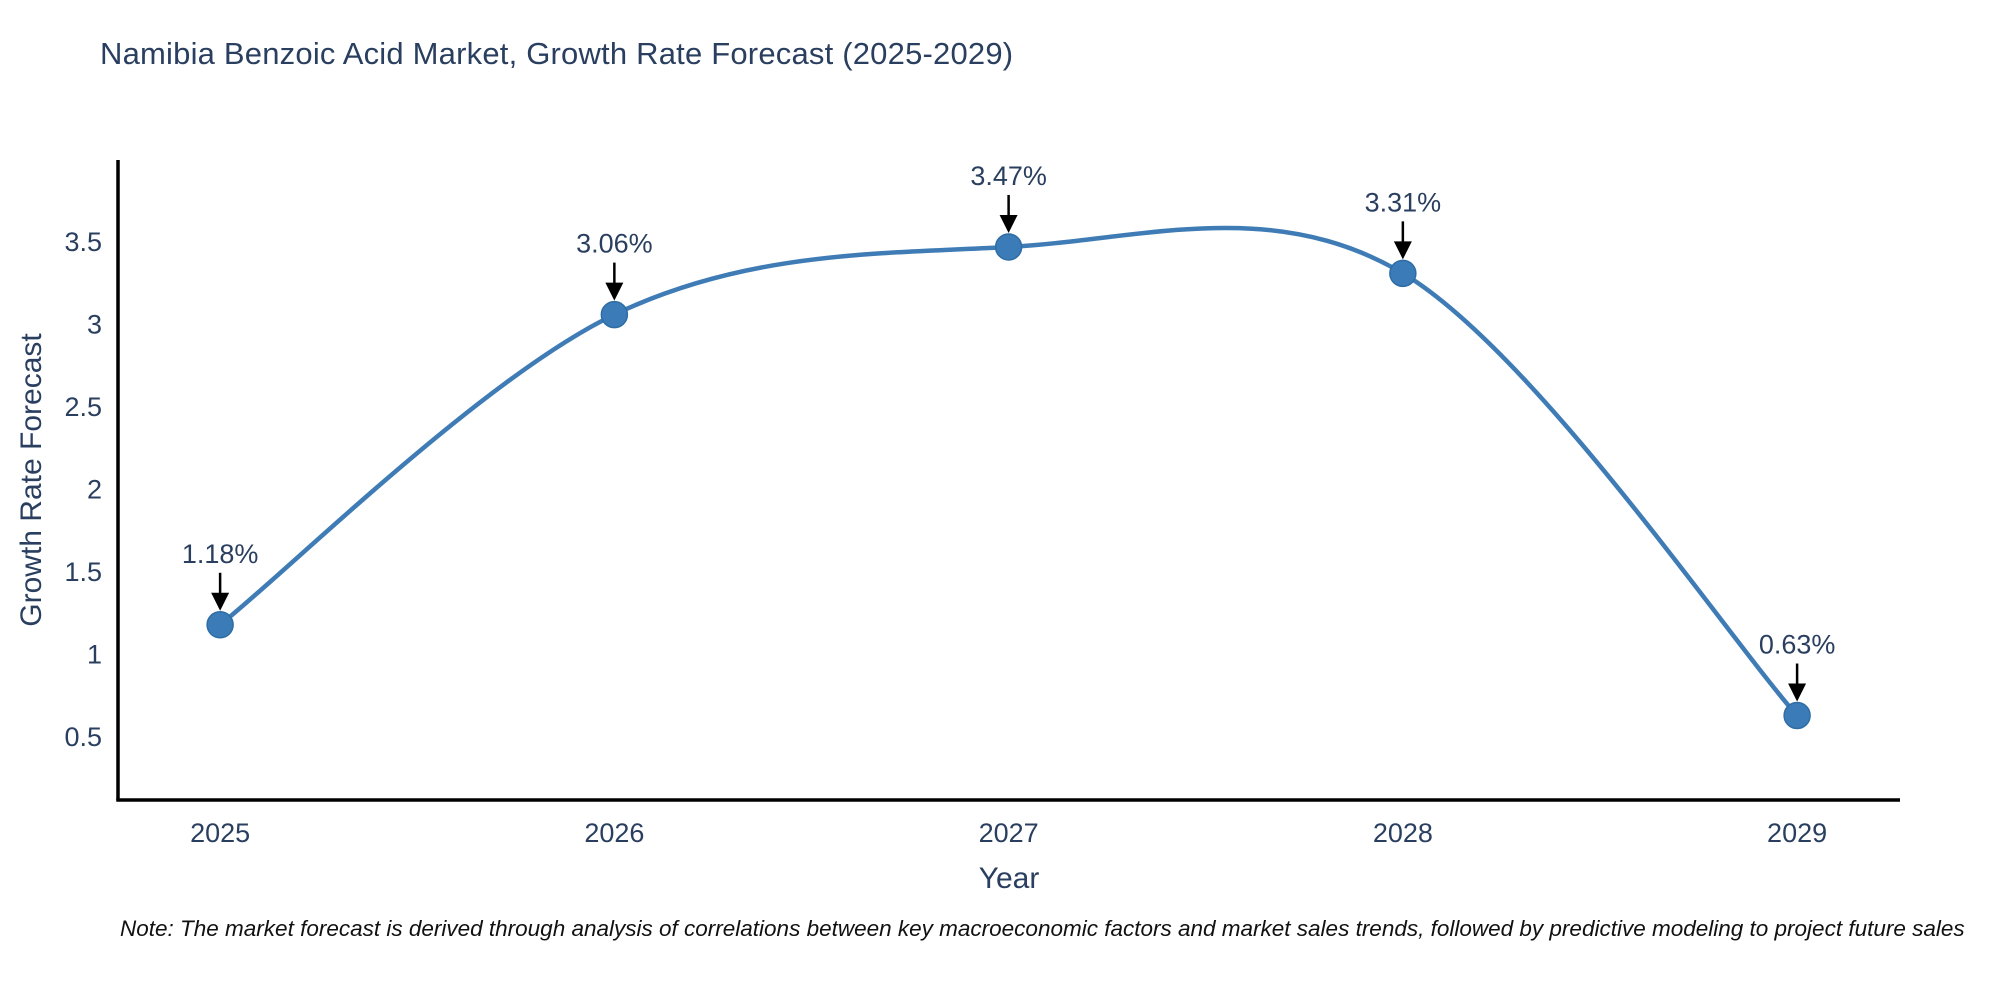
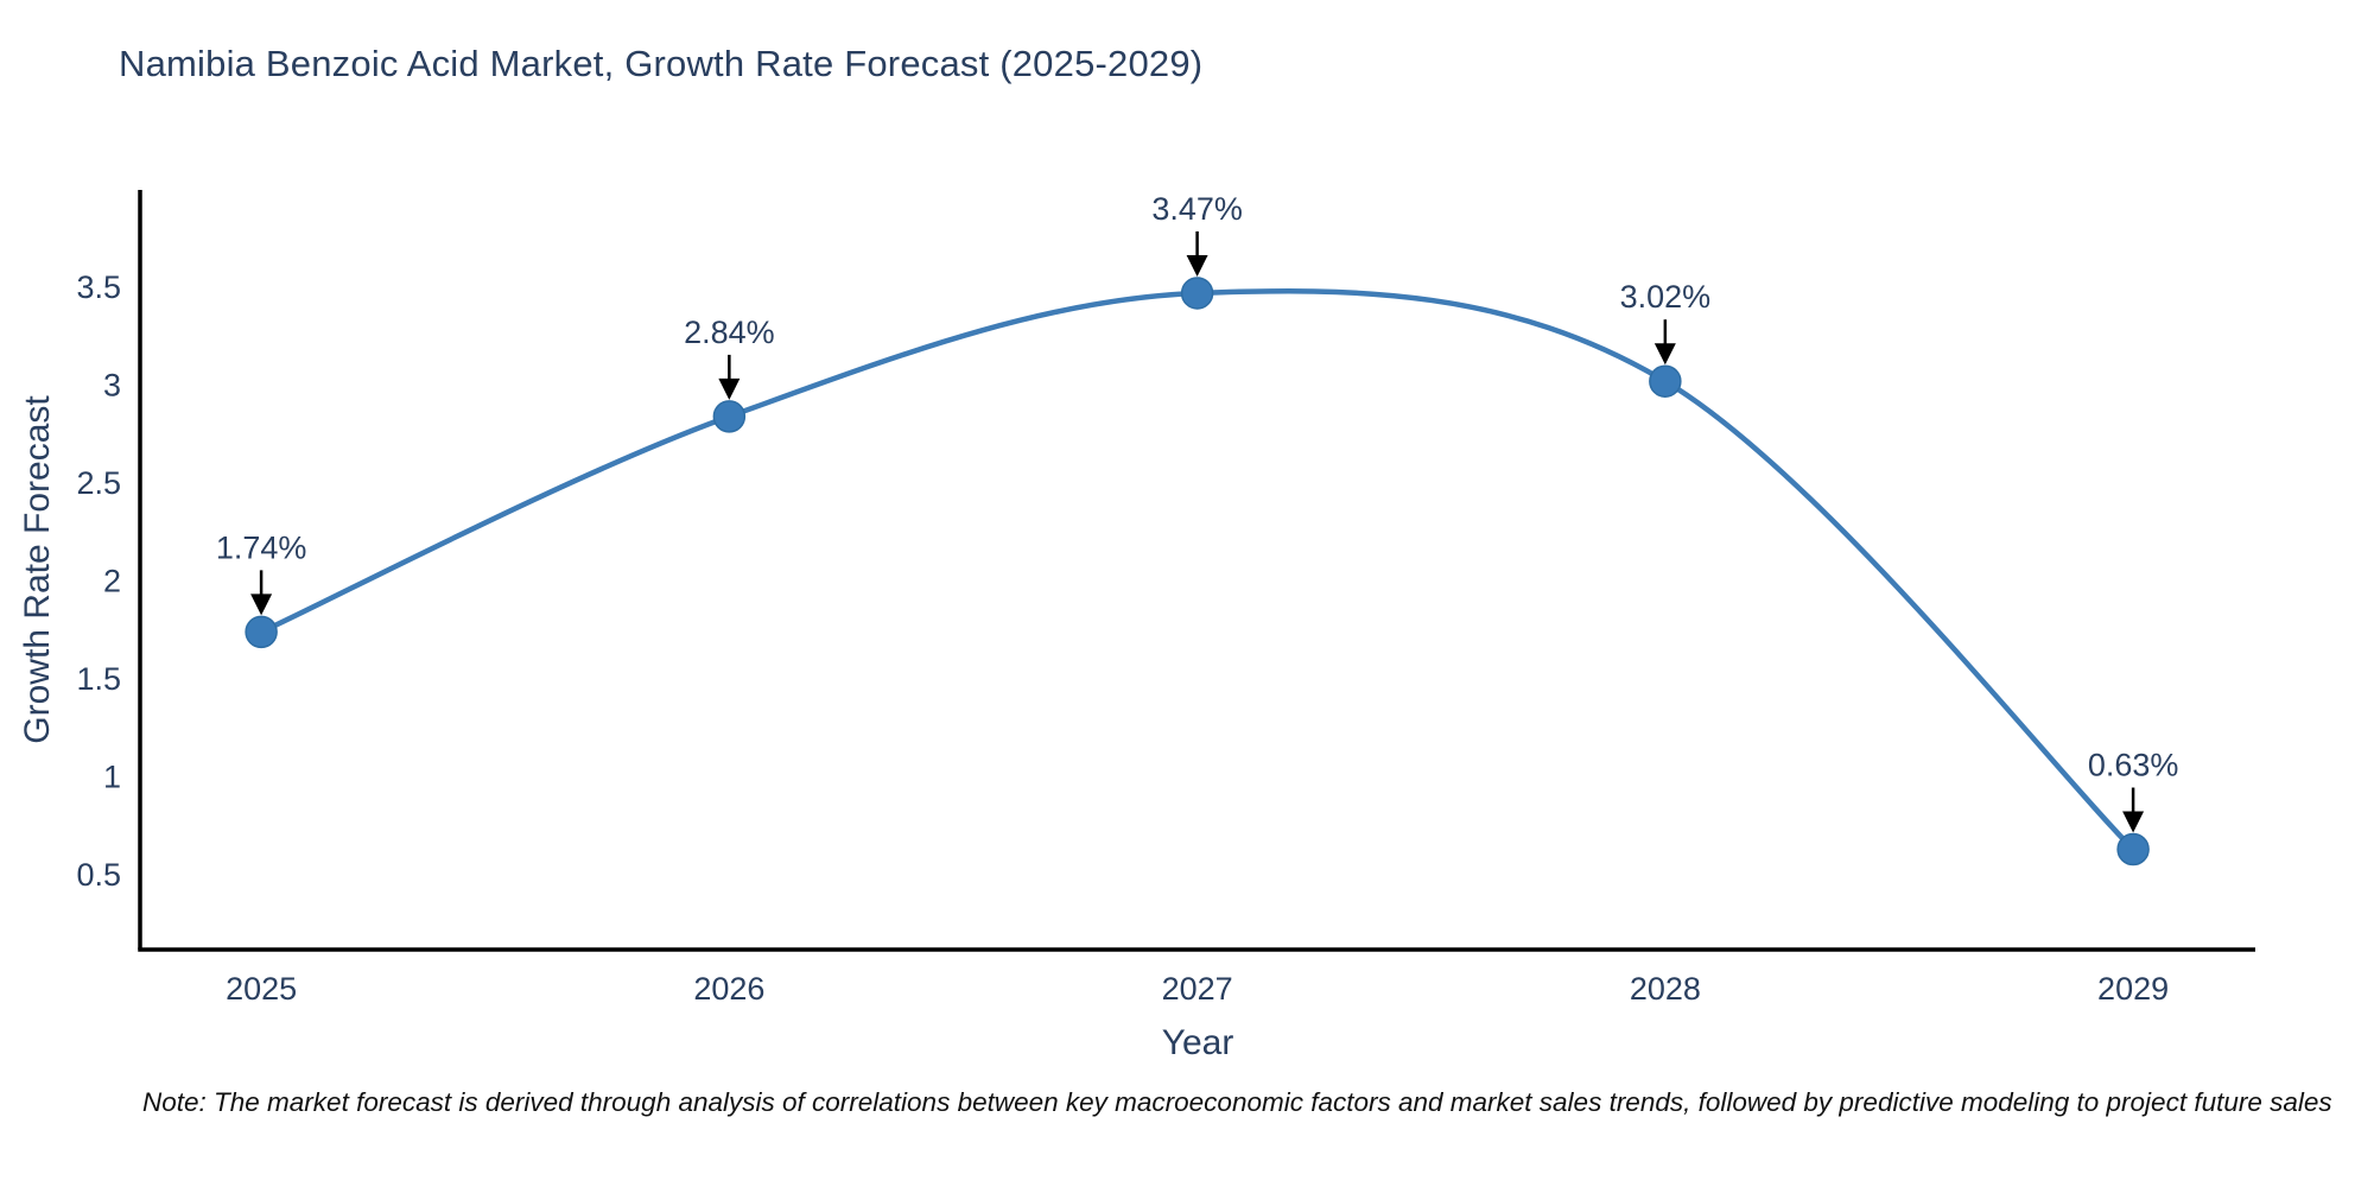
2025: 1.18% -> 1.74%
2026: 3.06% -> 2.84%
2028: 3.31% -> 3.02%
